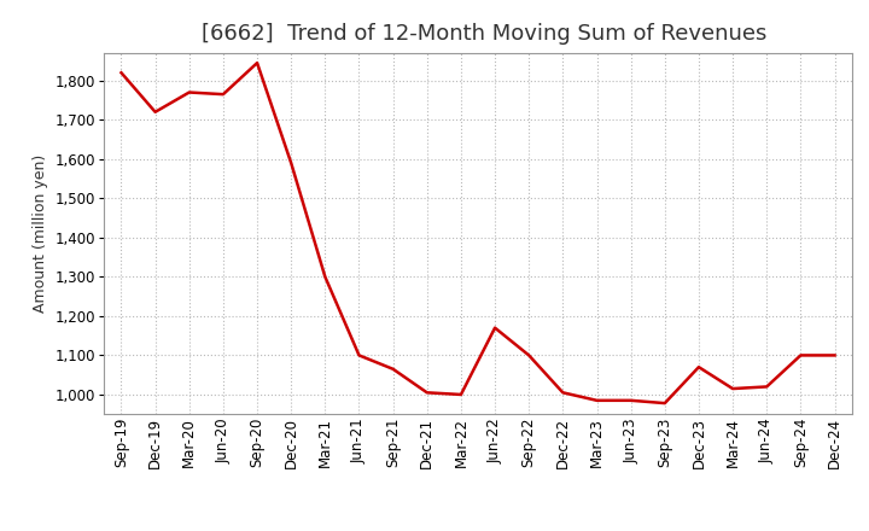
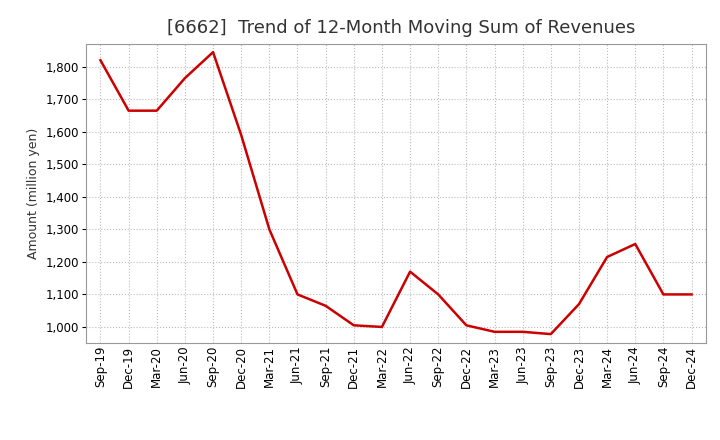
Dec-19: 1,720 -> 1,665
Mar-20: 1,770 -> 1,665
Mar-24: 1,015 -> 1,215
Jun-24: 1,020 -> 1,255
